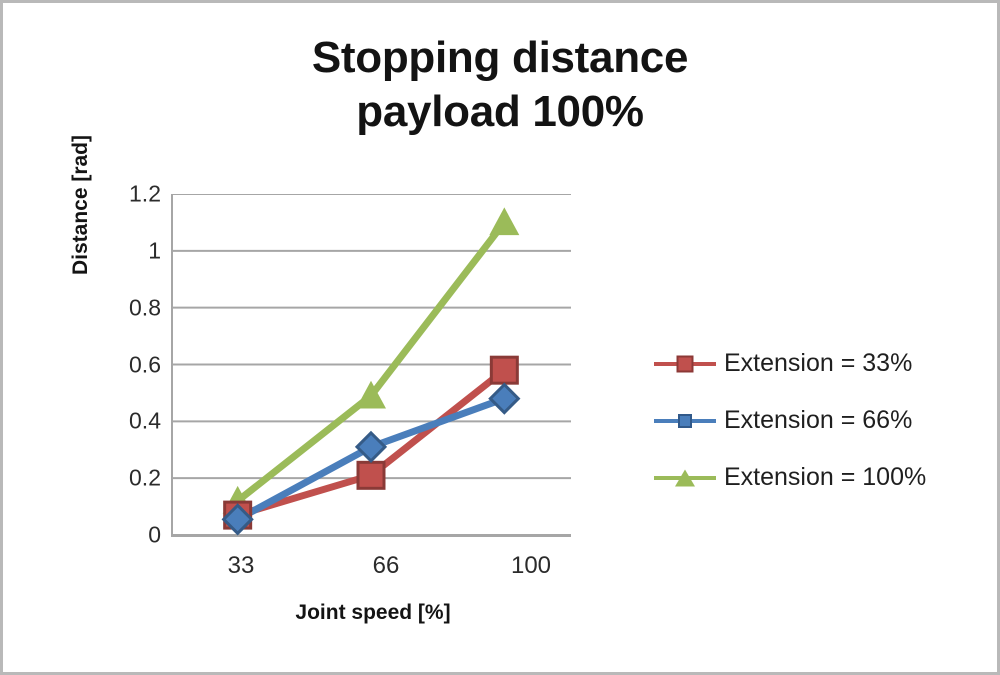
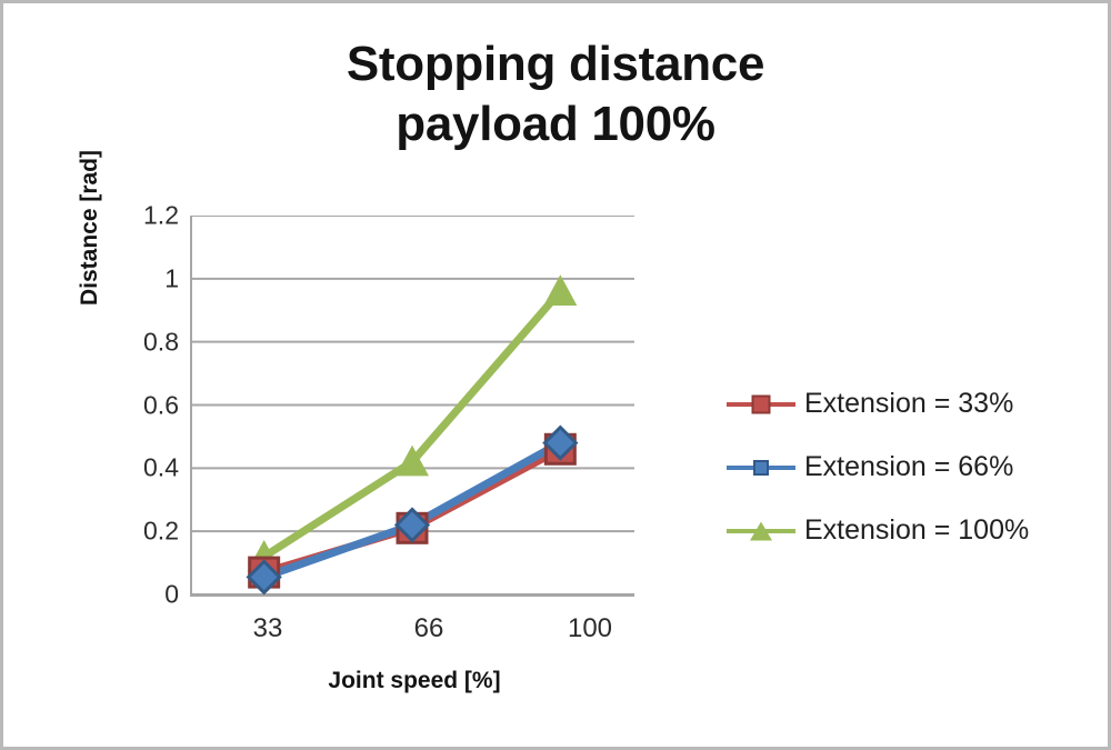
Extension = 66%/66: 0.31 -> 0.22
Extension = 100%/66: 0.49 -> 0.42
Extension = 33%/100: 0.58 -> 0.46
Extension = 100%/100: 1.10 -> 0.96
